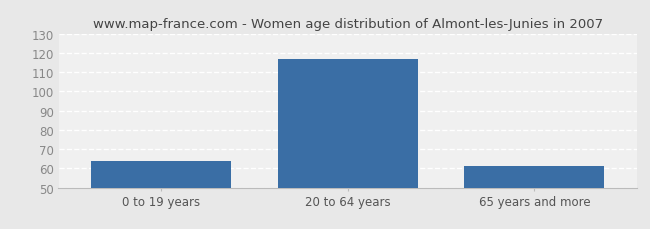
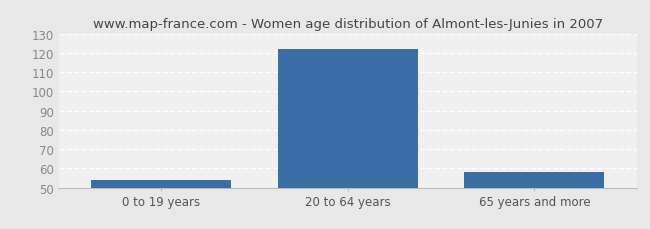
0 to 19 years: 64 -> 54
20 to 64 years: 117 -> 122
65 years and more: 61 -> 58
